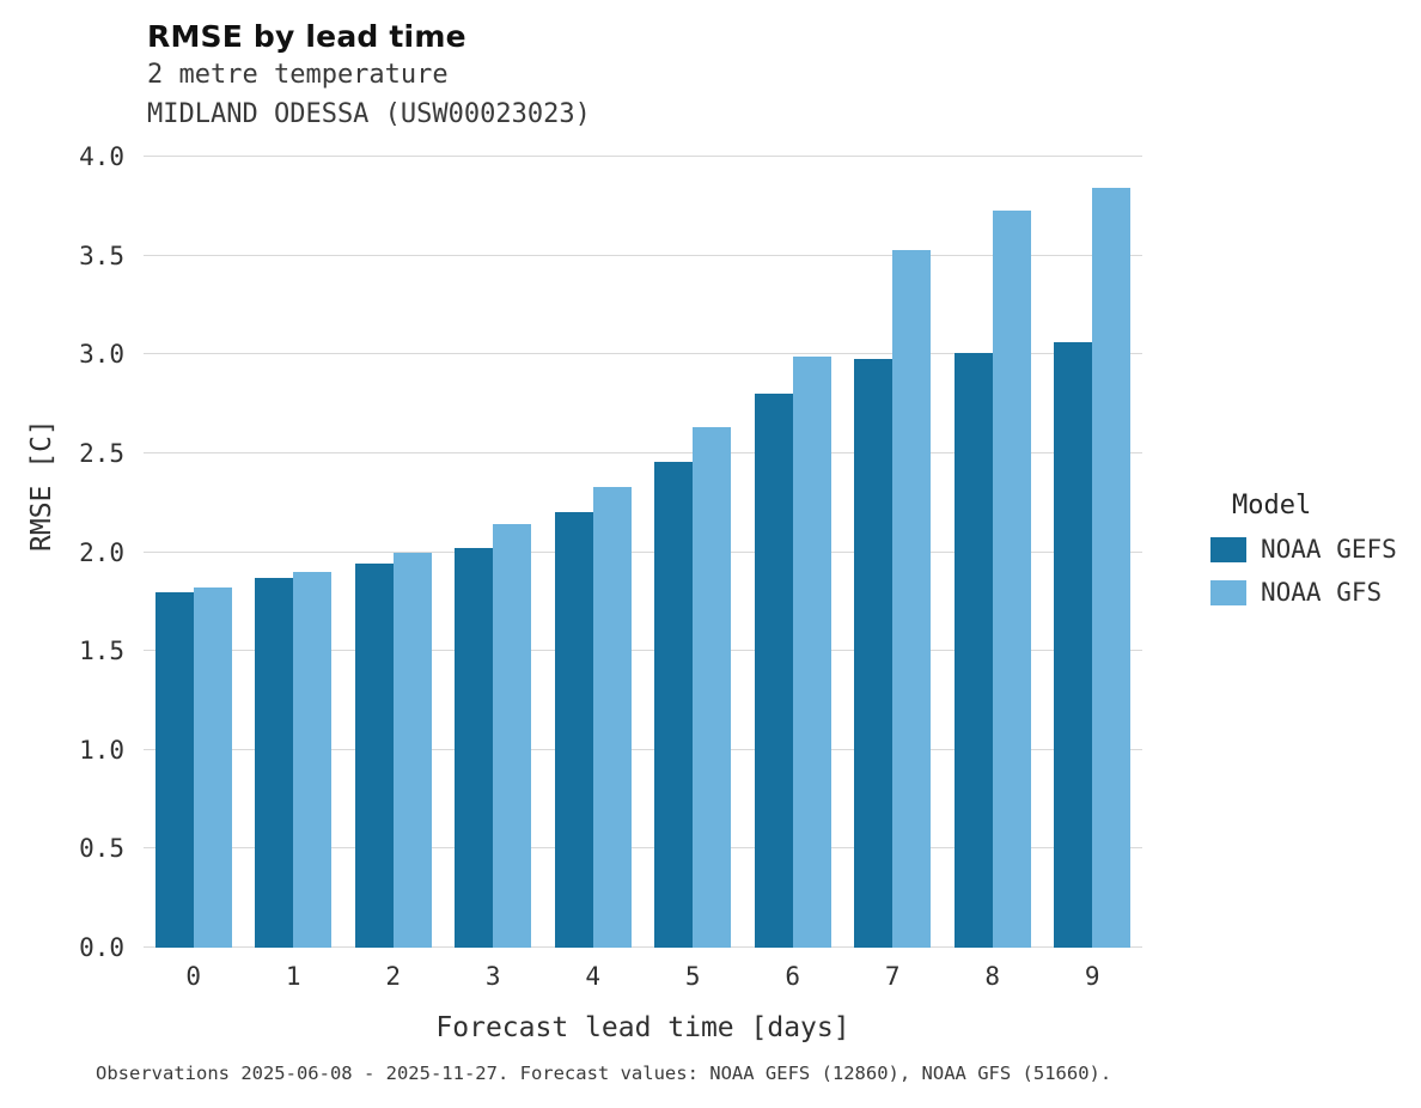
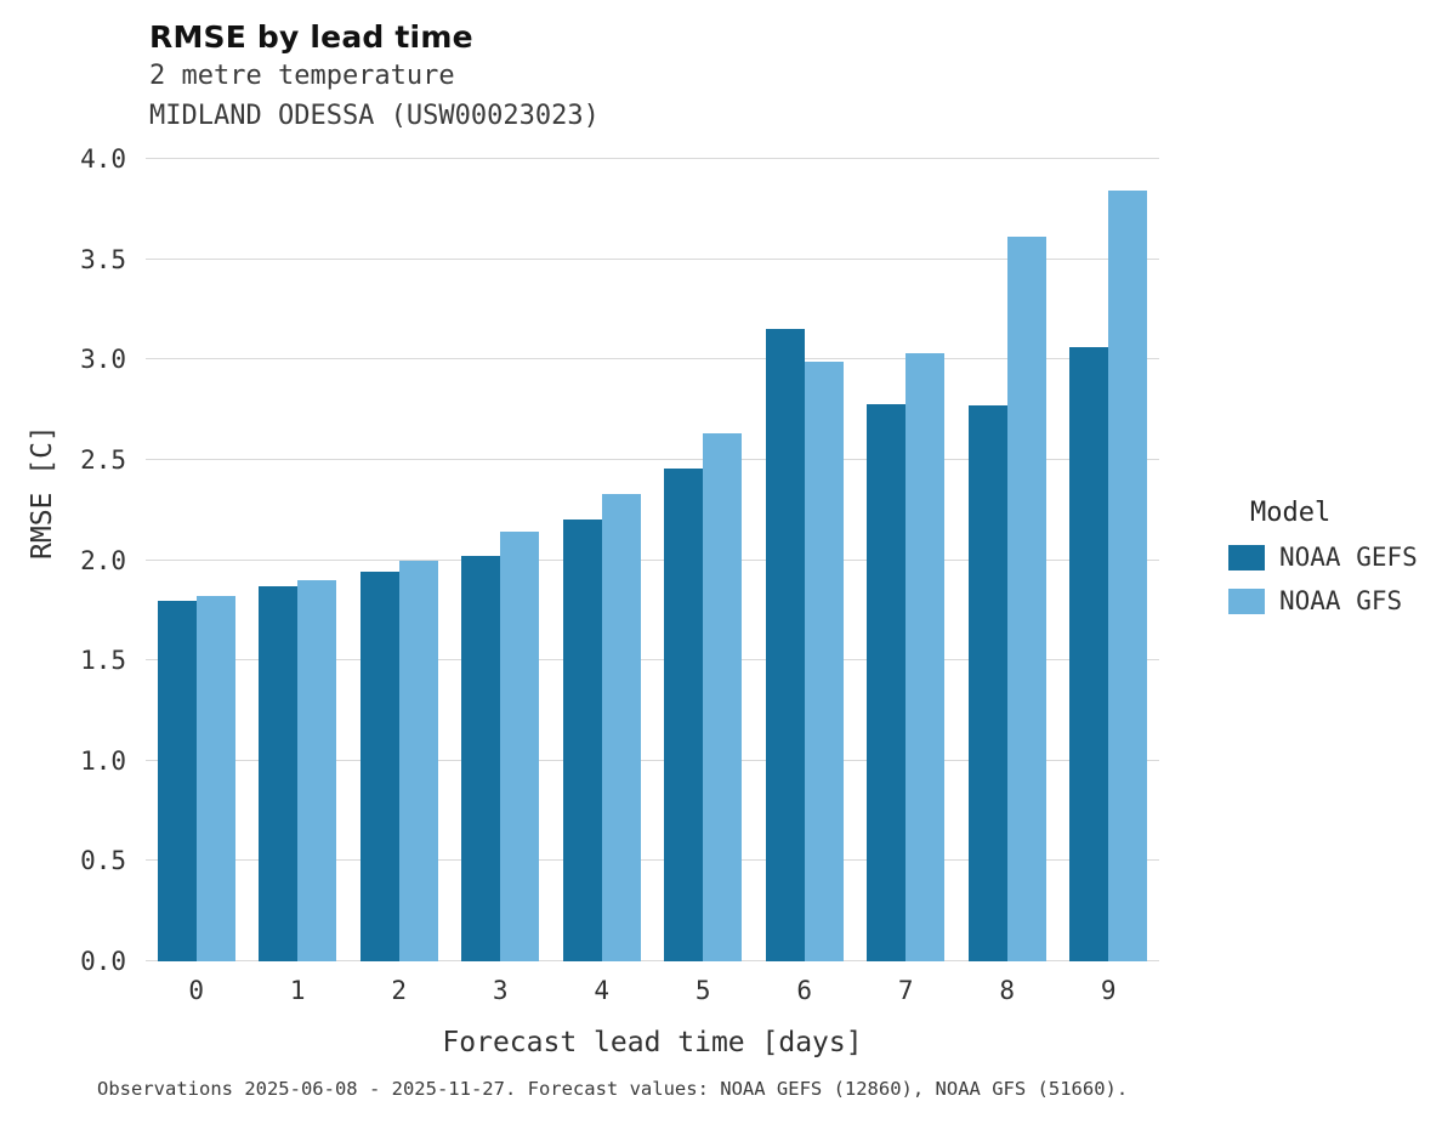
NOAA GEFS/6: 2.80 -> 3.15
NOAA GEFS/7: 2.98 -> 2.78
NOAA GFS/7: 3.53 -> 3.03
NOAA GEFS/8: 3.01 -> 2.77
NOAA GFS/8: 3.73 -> 3.61
